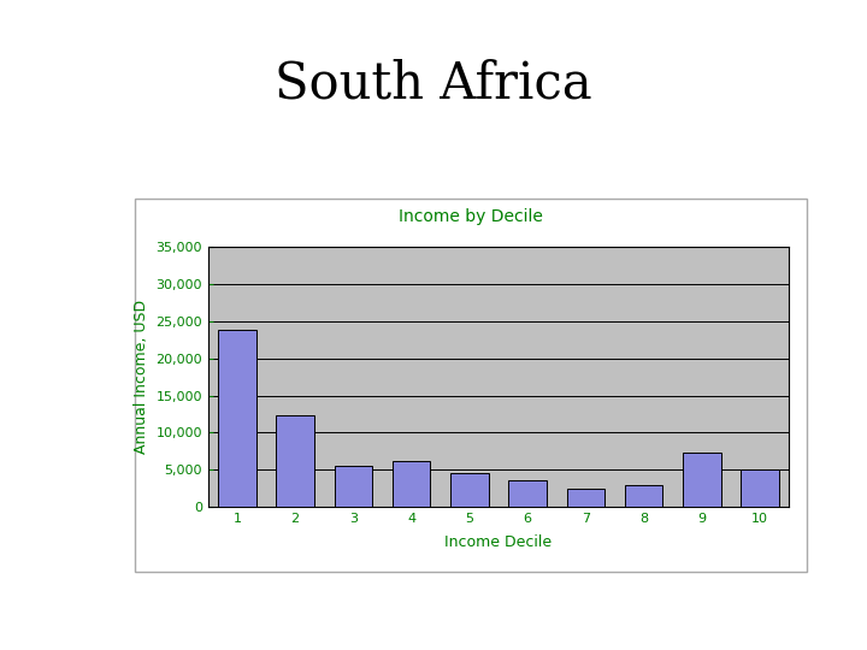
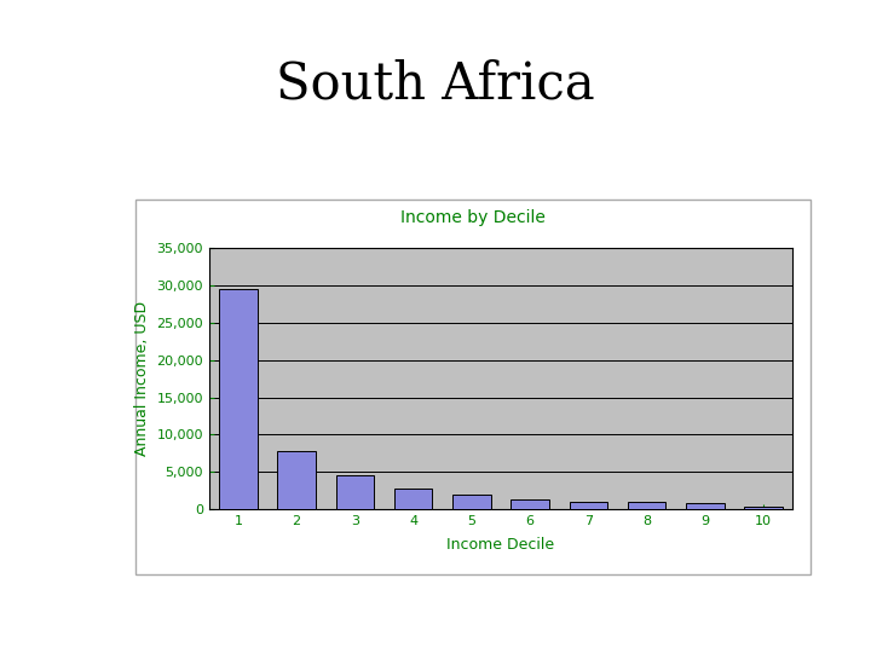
1: 23,800 -> 29,500
2: 12,400 -> 7,800
3: 5,600 -> 4,500
4: 6,200 -> 2,800
5: 4,600 -> 2,000
6: 3,600 -> 1,300
7: 2,400 -> 1,000
8: 3,000 -> 1,000
9: 7,400 -> 900
10: 5,000 -> 400
